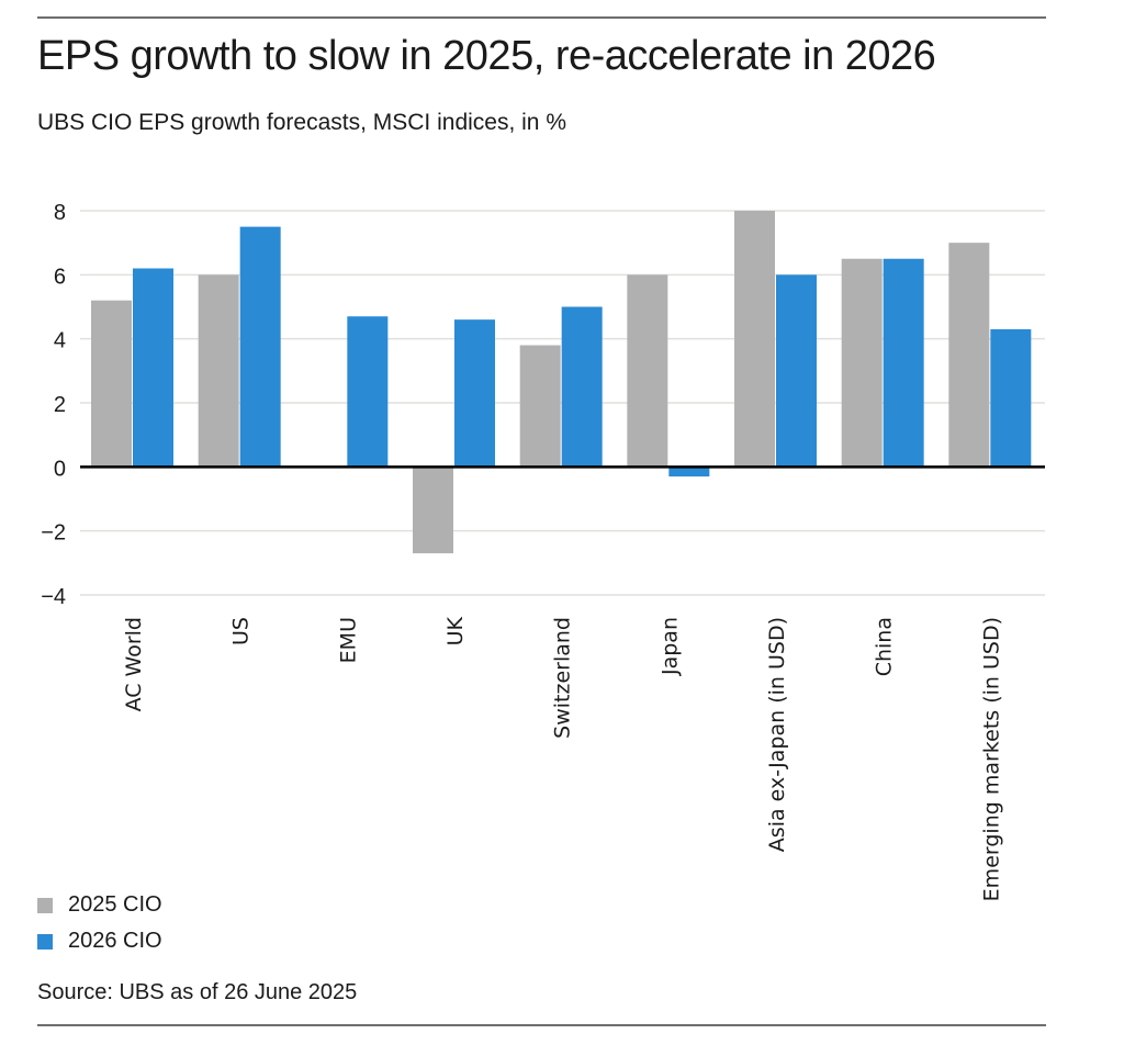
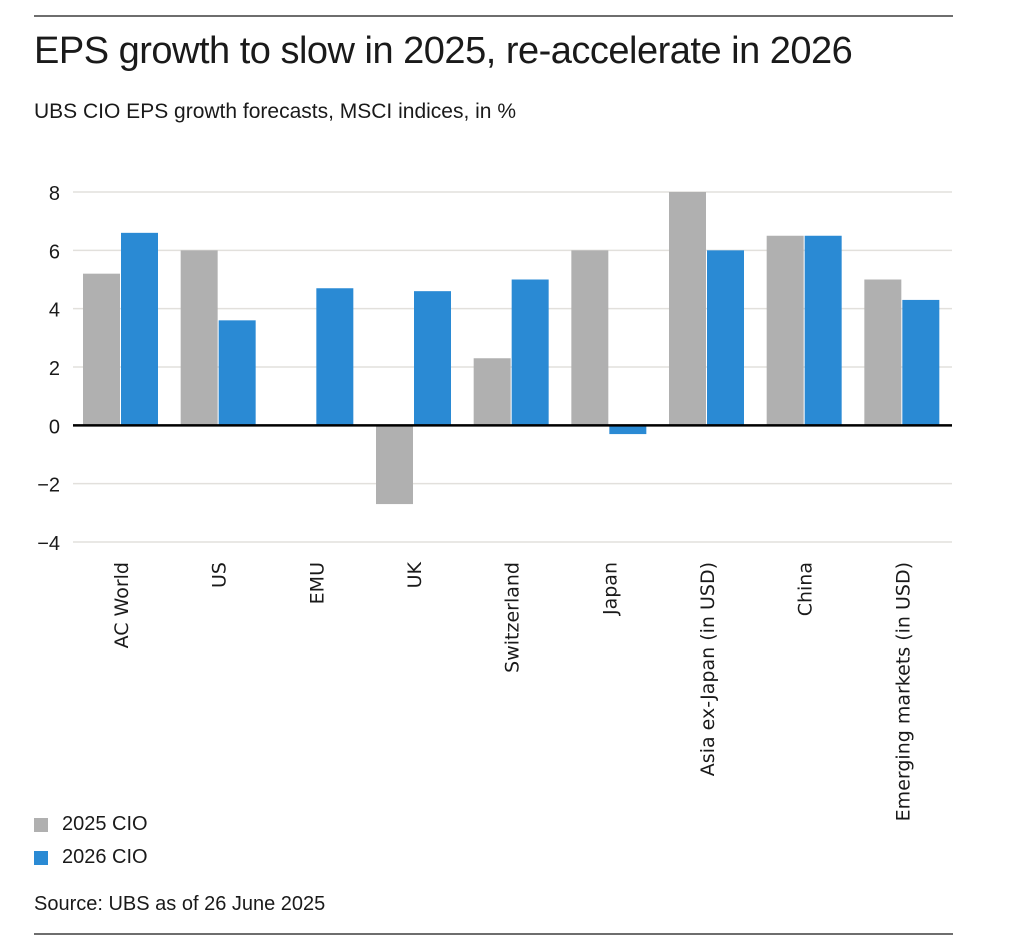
2026 CIO/AC World: 6.2 -> 6.6
2026 CIO/US: 7.5 -> 3.6
2025 CIO/Switzerland: 3.8 -> 2.3
2025 CIO/Emerging markets (in USD): 7.0 -> 5.0
